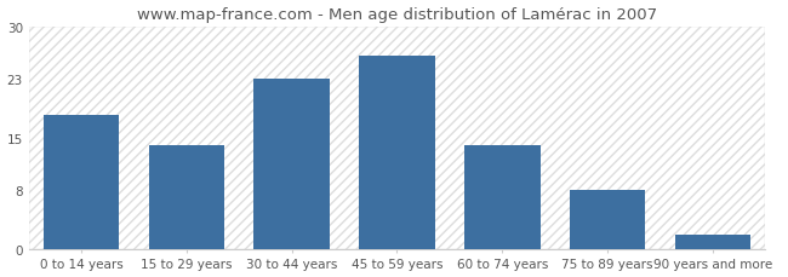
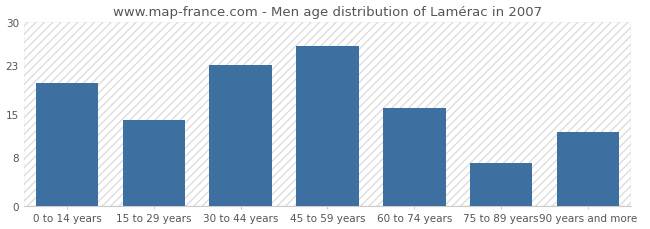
0 to 14 years: 18 -> 20
60 to 74 years: 14 -> 16
75 to 89 years: 8 -> 7
90 years and more: 2 -> 12
